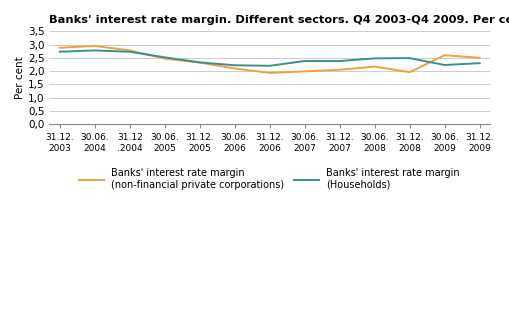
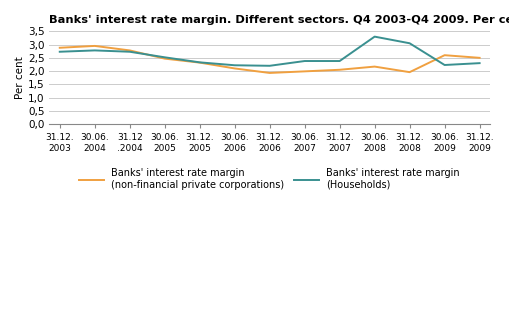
Banks' interest rate margin (Households)/30.06. 2008: 2,48 -> 3,30
Banks' interest rate margin (Households)/31.12. 2008: 2,49 -> 3,05
